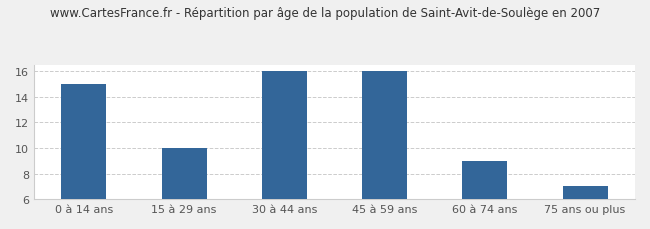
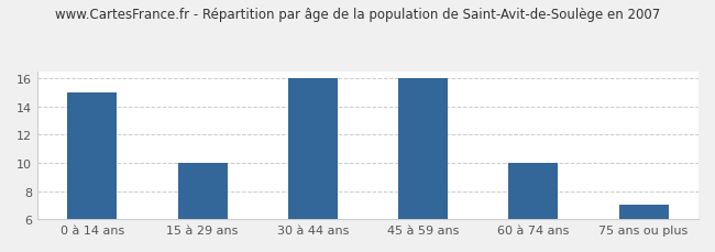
60 à 74 ans: 9 -> 10
